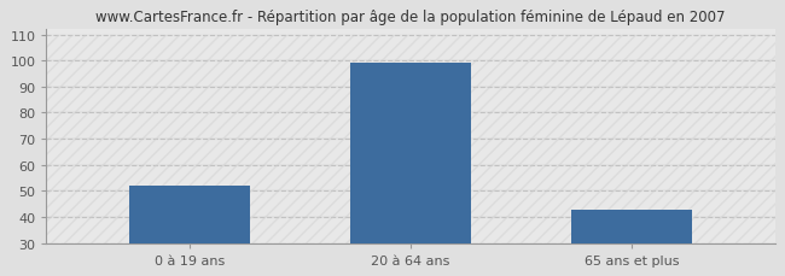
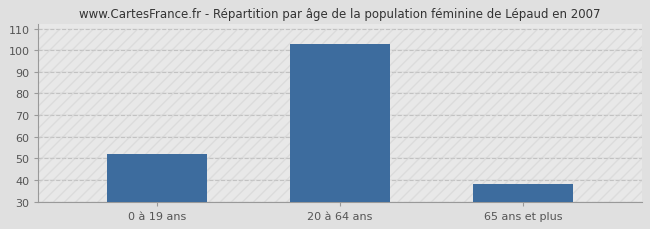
20 à 64 ans: 99 -> 103
65 ans et plus: 43 -> 38
